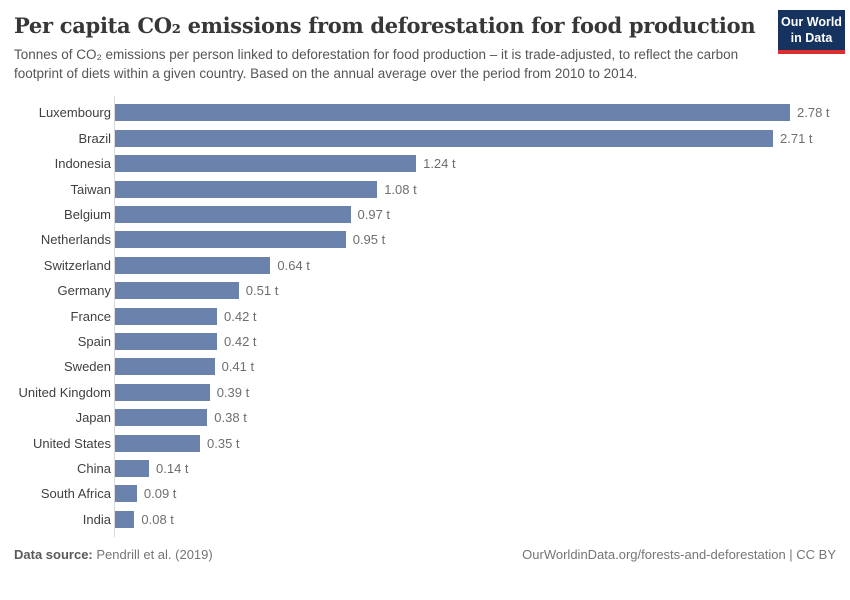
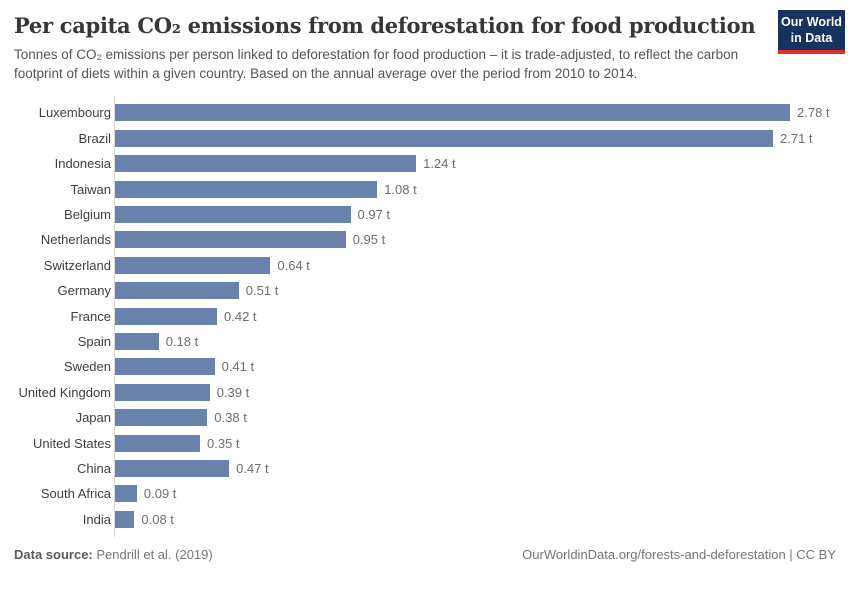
Spain: 0.42 -> 0.18
China: 0.14 -> 0.47
